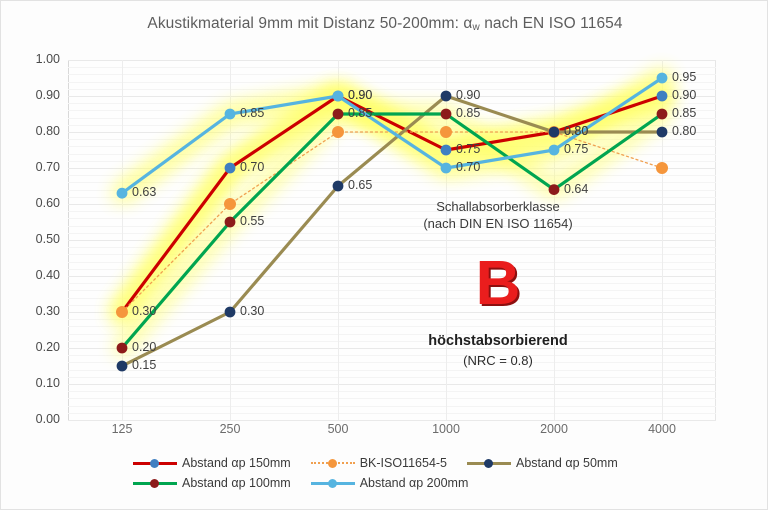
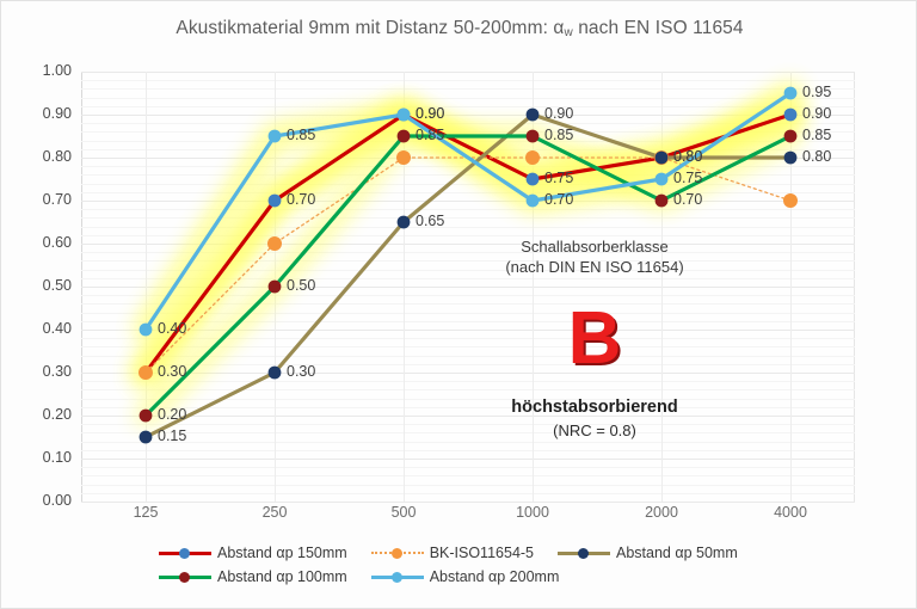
Abstand αp 200mm/125: 0.63 -> 0.40
Abstand αp 100mm/250: 0.55 -> 0.50
Abstand αp 100mm/2000: 0.64 -> 0.70
